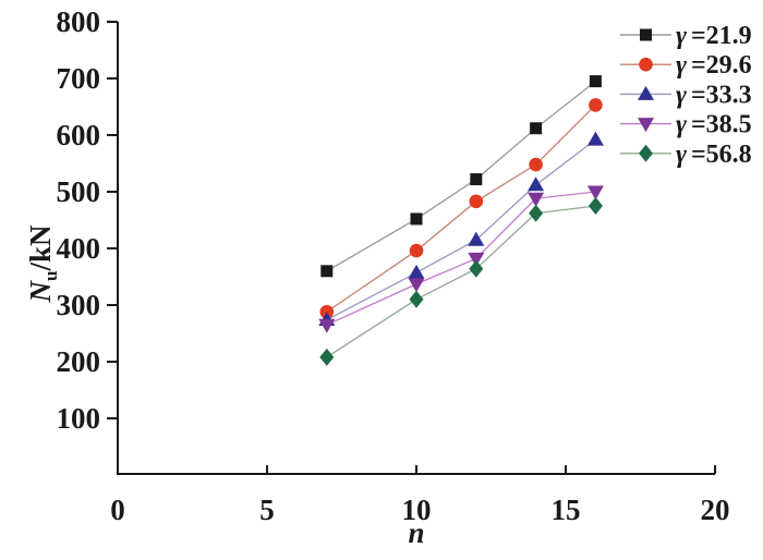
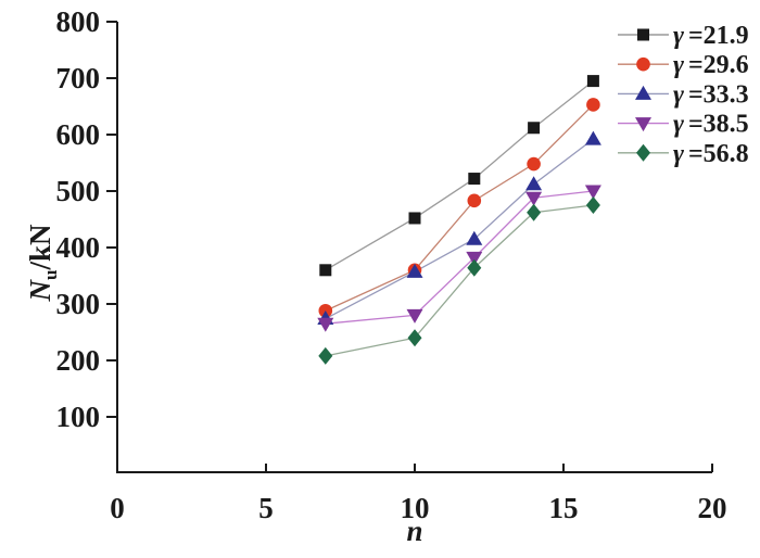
γ =29.6/10: 400 -> 360
γ =38.5/10: 340 -> 280
γ =56.8/10: 310 -> 240
